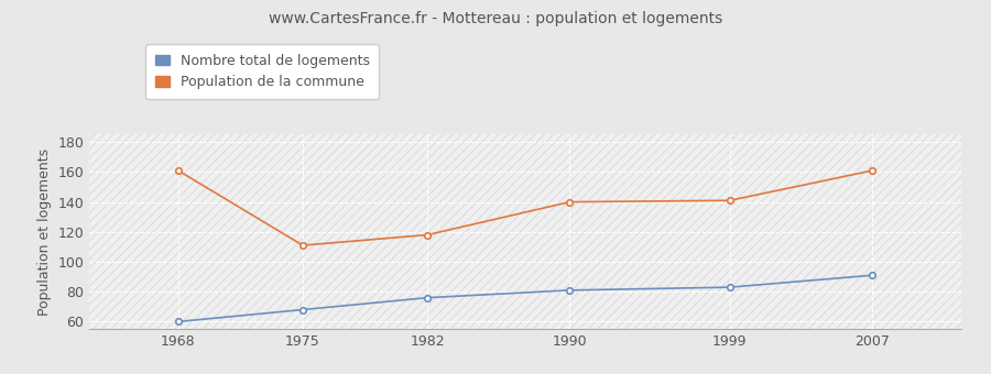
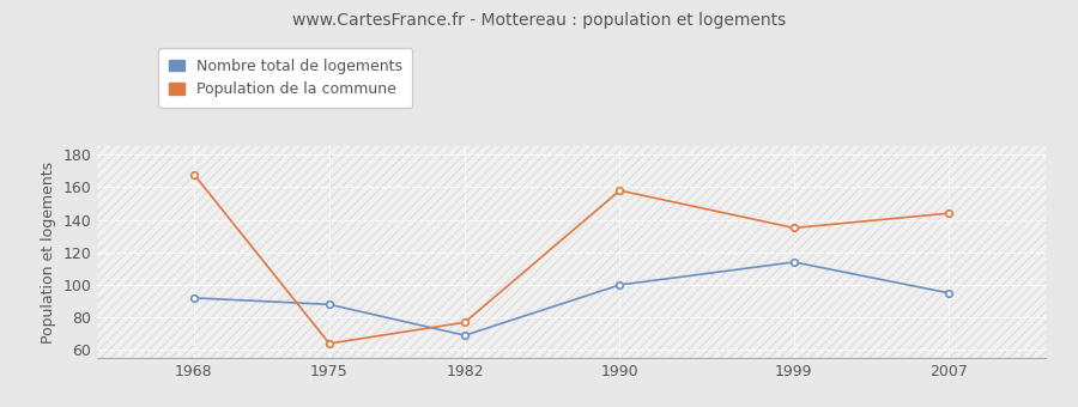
Nombre total de logements/1968: 60 -> 92
Population de la commune/1968: 161 -> 168
Nombre total de logements/1975: 68 -> 88
Population de la commune/1975: 111 -> 64
Nombre total de logements/1982: 76 -> 69
Population de la commune/1982: 118 -> 77
Nombre total de logements/1990: 81 -> 100
Population de la commune/1990: 140 -> 158
Nombre total de logements/1999: 83 -> 114
Population de la commune/1999: 141 -> 135
Nombre total de logements/2007: 91 -> 95
Population de la commune/2007: 161 -> 144
